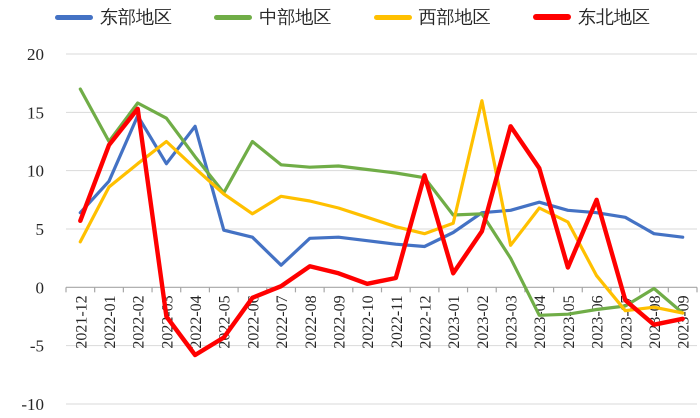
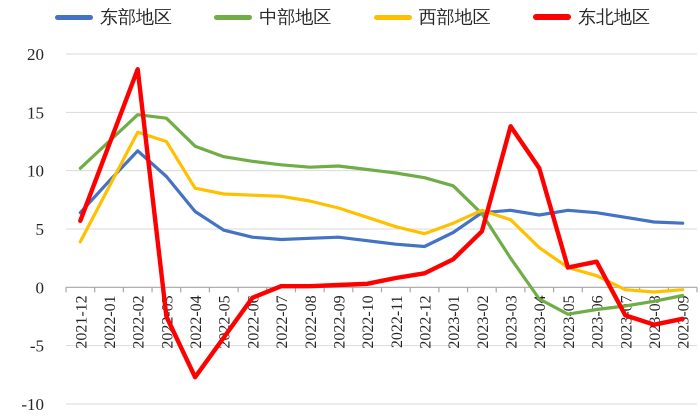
中部地区/2021-12: 17.0 -> 10.2
东部地区/2022-02: 14.7 -> 11.7
中部地区/2022-02: 15.8 -> 14.8
西部地区/2022-02: 10.6 -> 13.3
东北地区/2022-02: 15.3 -> 18.7
东部地区/2022-03: 10.6 -> 9.5
东部地区/2022-04: 13.8 -> 6.5
中部地区/2022-04: 11.2 -> 12.1
西部地区/2022-04: 10.2 -> 8.5
东北地区/2022-04: -5.8 -> -7.7
中部地区/2022-05: 8.1 -> 11.2
中部地区/2022-06: 12.5 -> 10.8
西部地区/2022-06: 6.3 -> 7.9
东部地区/2022-07: 1.9 -> 4.1
东北地区/2022-08: 1.8 -> 0.1
东北地区/2022-09: 1.2 -> 0.2
东北地区/2022-12: 9.6 -> 1.2
中部地区/2023-01: 6.2 -> 8.7
东北地区/2023-01: 1.2 -> 2.4
西部地区/2023-02: 16.0 -> 6.6
西部地区/2023-03: 3.6 -> 5.8
东部地区/2023-04: 7.3 -> 6.2
中部地区/2023-04: -2.4 -> -1.0
西部地区/2023-04: 6.8 -> 3.4
西部地区/2023-05: 5.6 -> 1.7
东北地区/2023-06: 7.5 -> 2.2
西部地区/2023-07: -2.0 -> -0.2
东北地区/2023-07: -1.1 -> -2.4
东部地区/2023-08: 4.6 -> 5.6
中部地区/2023-08: -0.1 -> -1.2
西部地区/2023-08: -1.7 -> -0.4
东部地区/2023-09: 4.3 -> 5.5
中部地区/2023-09: -2.2 -> -0.7
西部地区/2023-09: -2.2 -> -0.2
